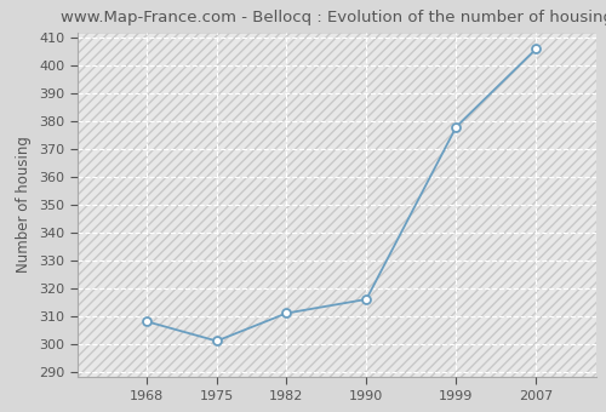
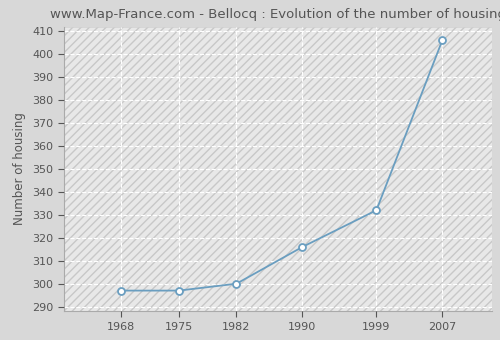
1968: 308 -> 297
1975: 301 -> 297
1982: 311 -> 300
1999: 378 -> 332
